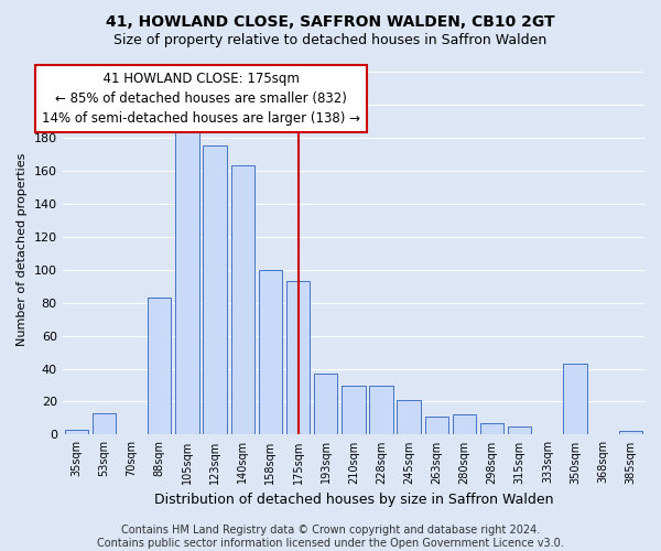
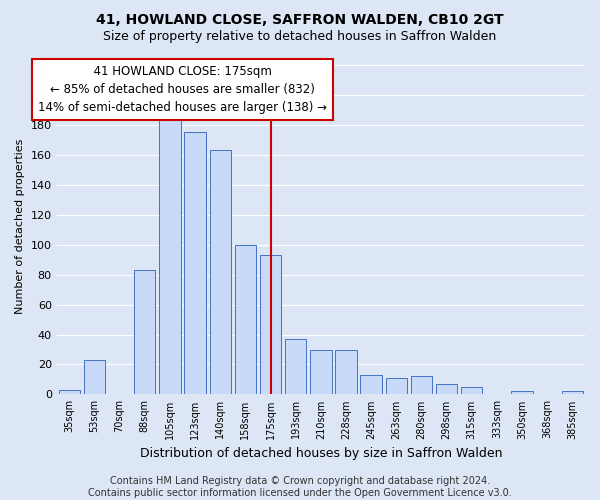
53sqm: 13 -> 23
245sqm: 21 -> 13
350sqm: 43 -> 2
